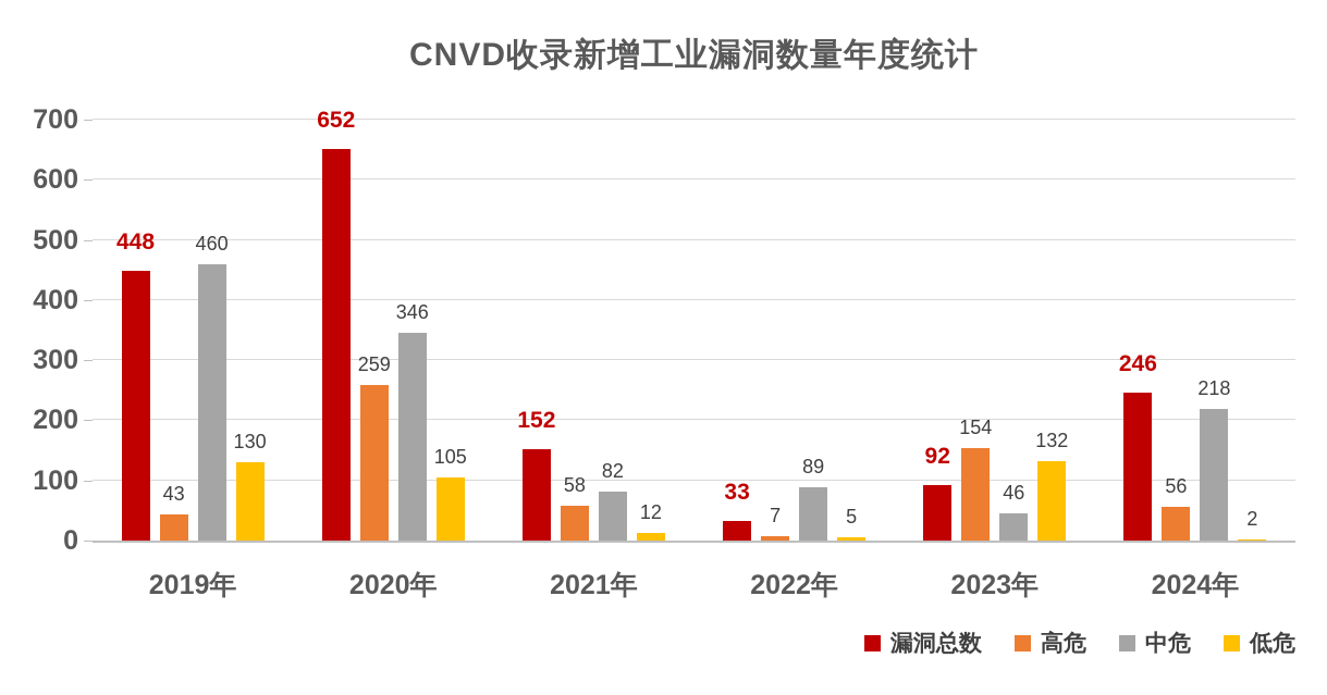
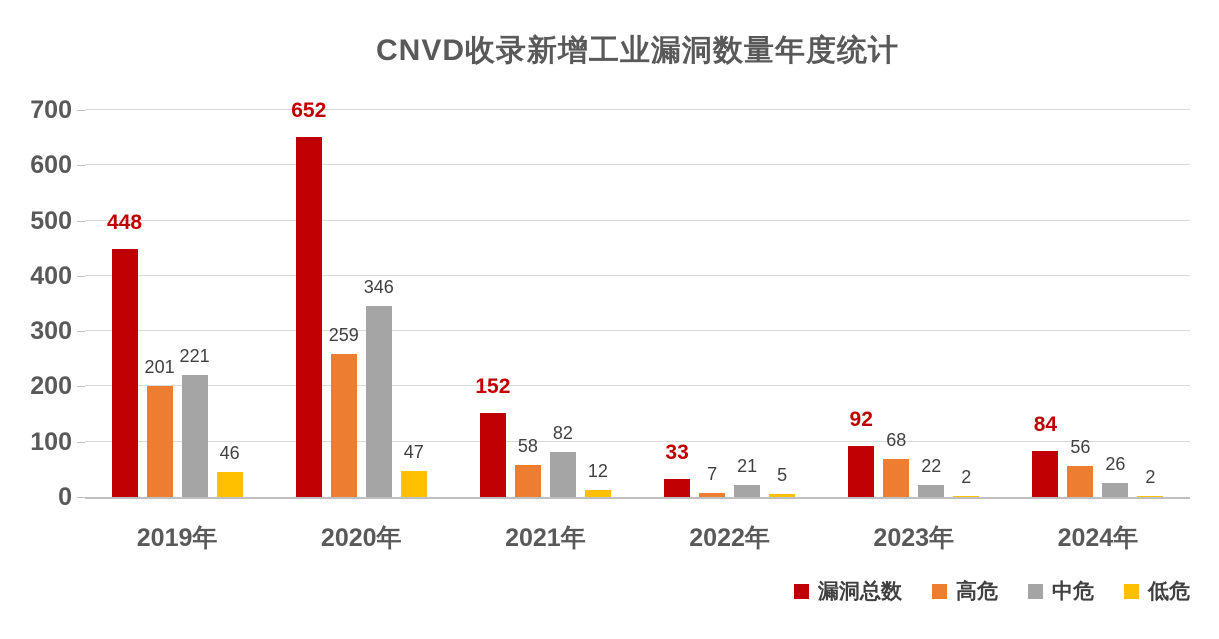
高危/2019年: 43 -> 201
中危/2019年: 460 -> 221
低危/2019年: 130 -> 46
低危/2020年: 105 -> 47
中危/2022年: 89 -> 21
高危/2023年: 154 -> 68
中危/2023年: 46 -> 22
低危/2023年: 132 -> 2
漏洞总数/2024年: 246 -> 84
中危/2024年: 218 -> 26
